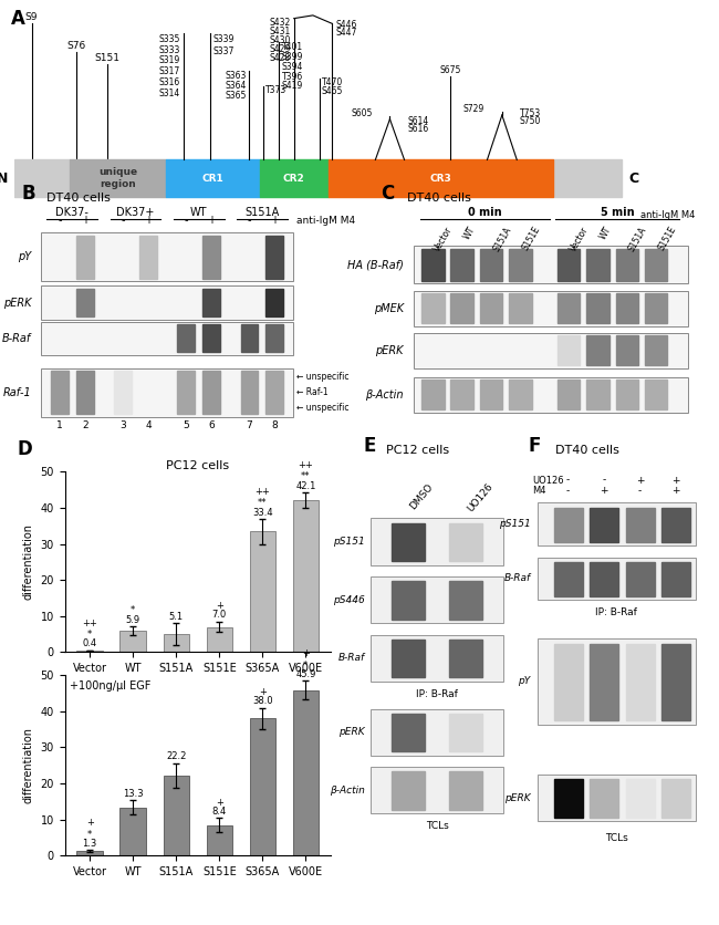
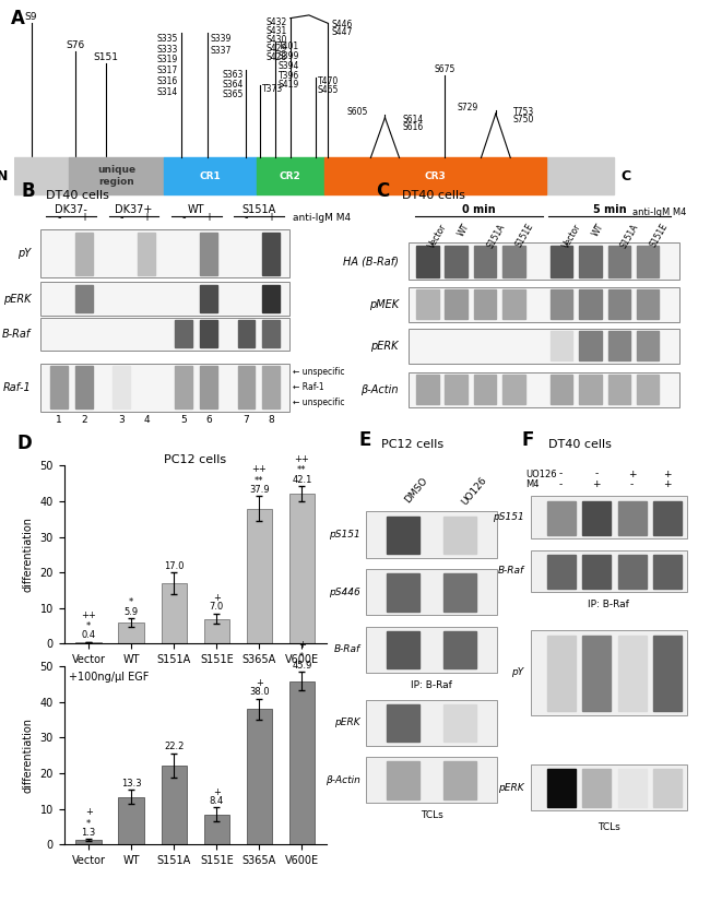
PC12 cells/S151A: 5.1 -> 17.0
PC12 cells/S365A: 33.4 -> 37.9
